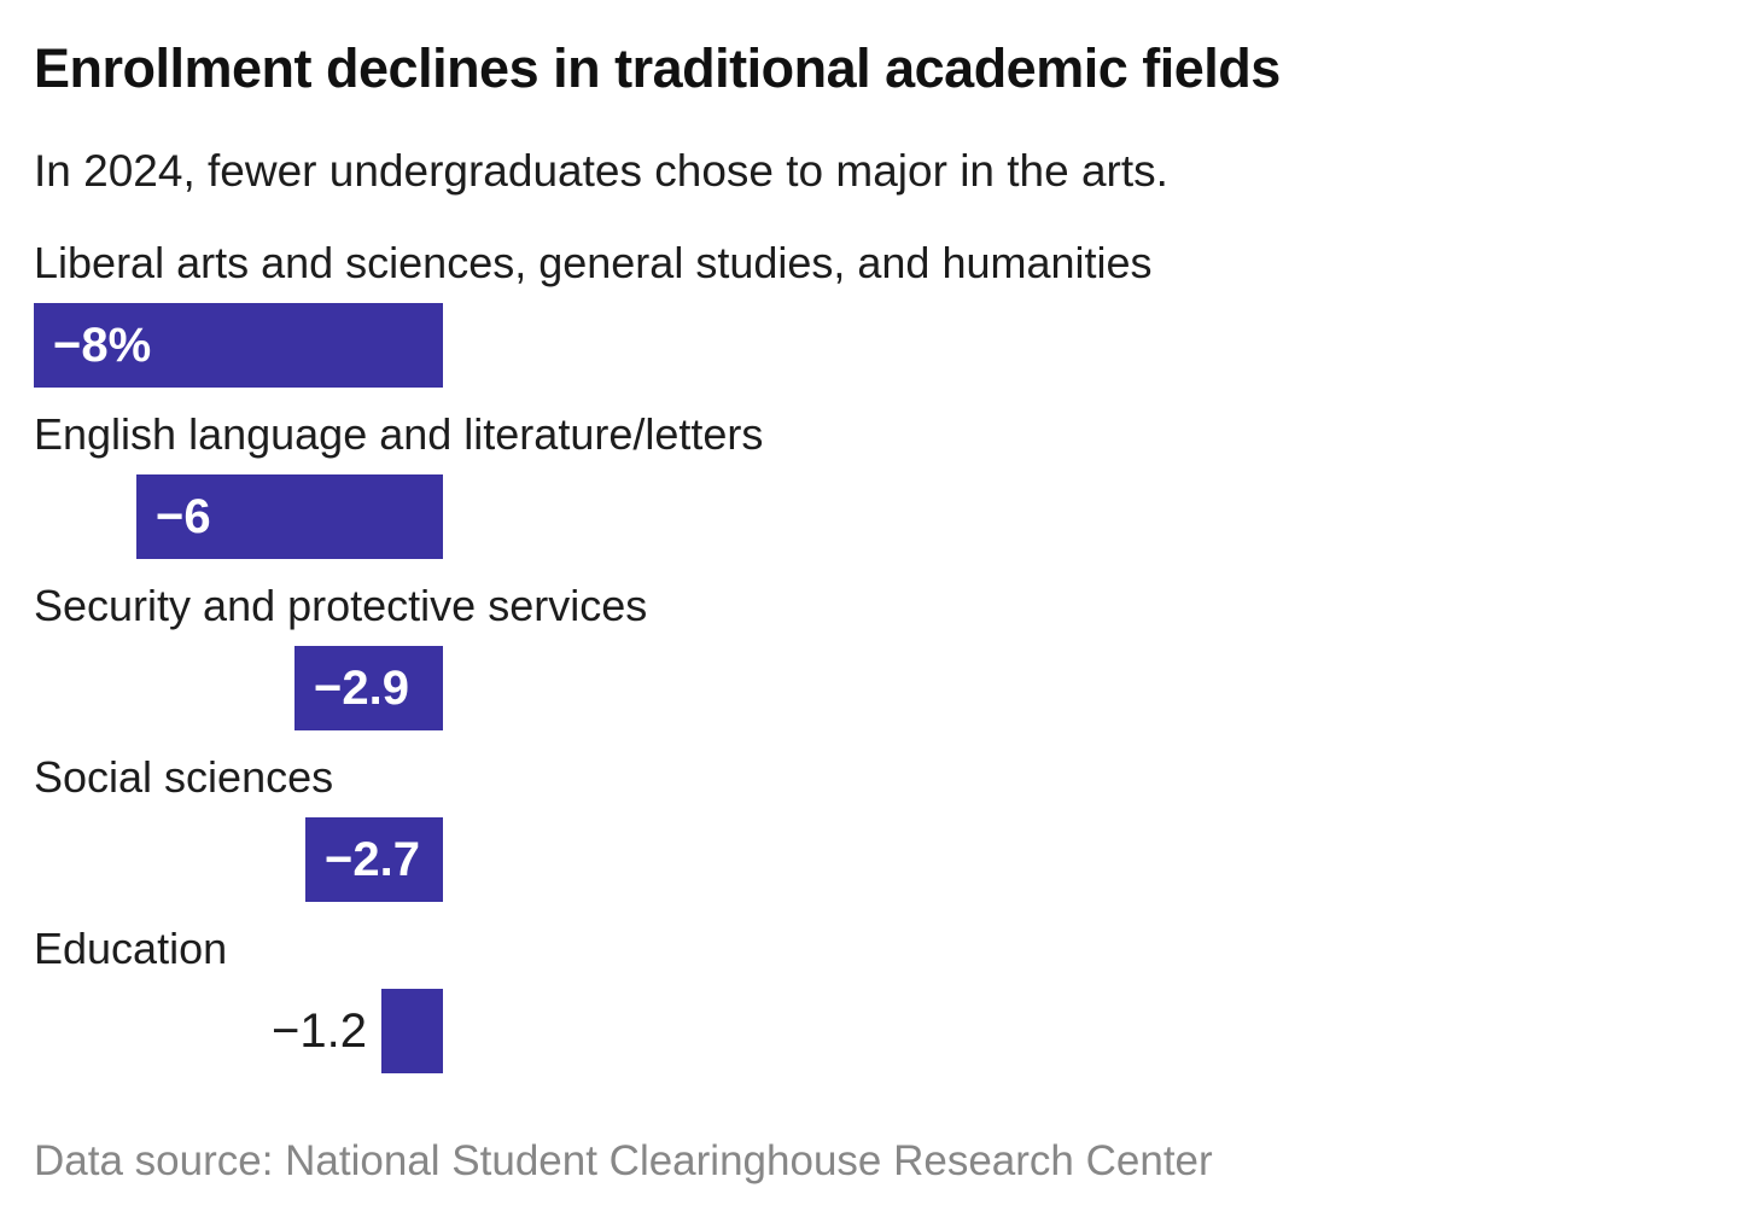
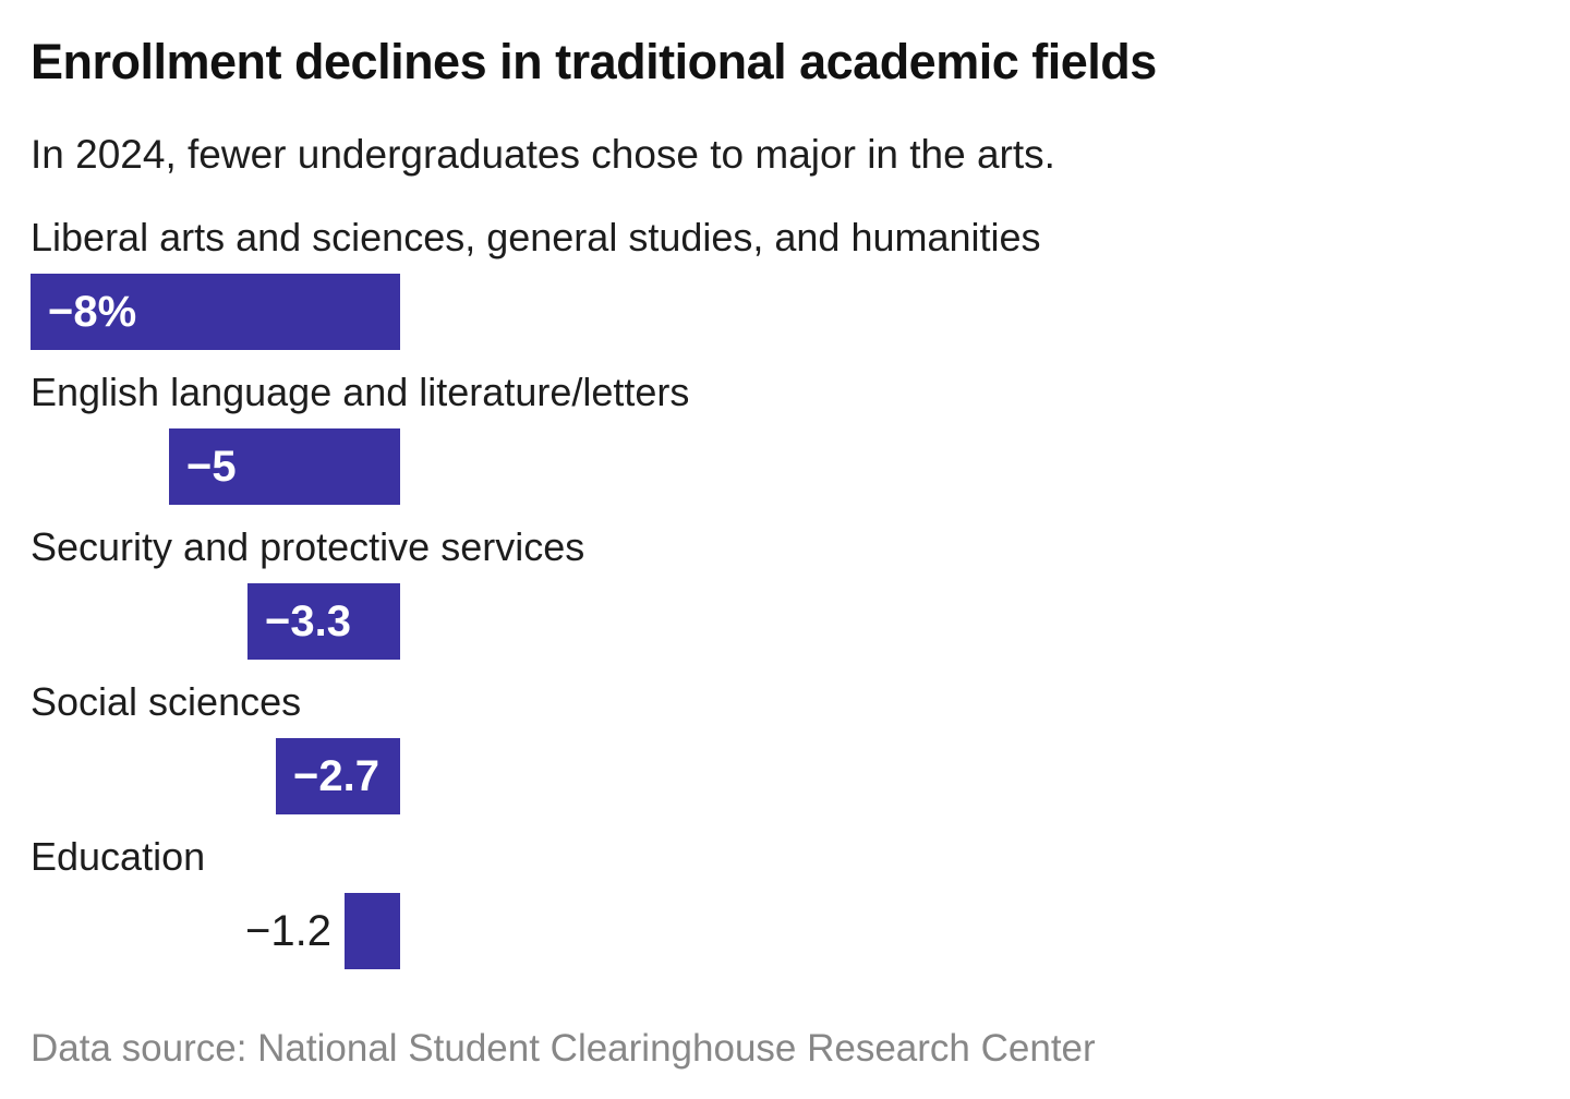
English language and literature/letters: −6 -> −5
Security and protective services: −2.9 -> −3.3
